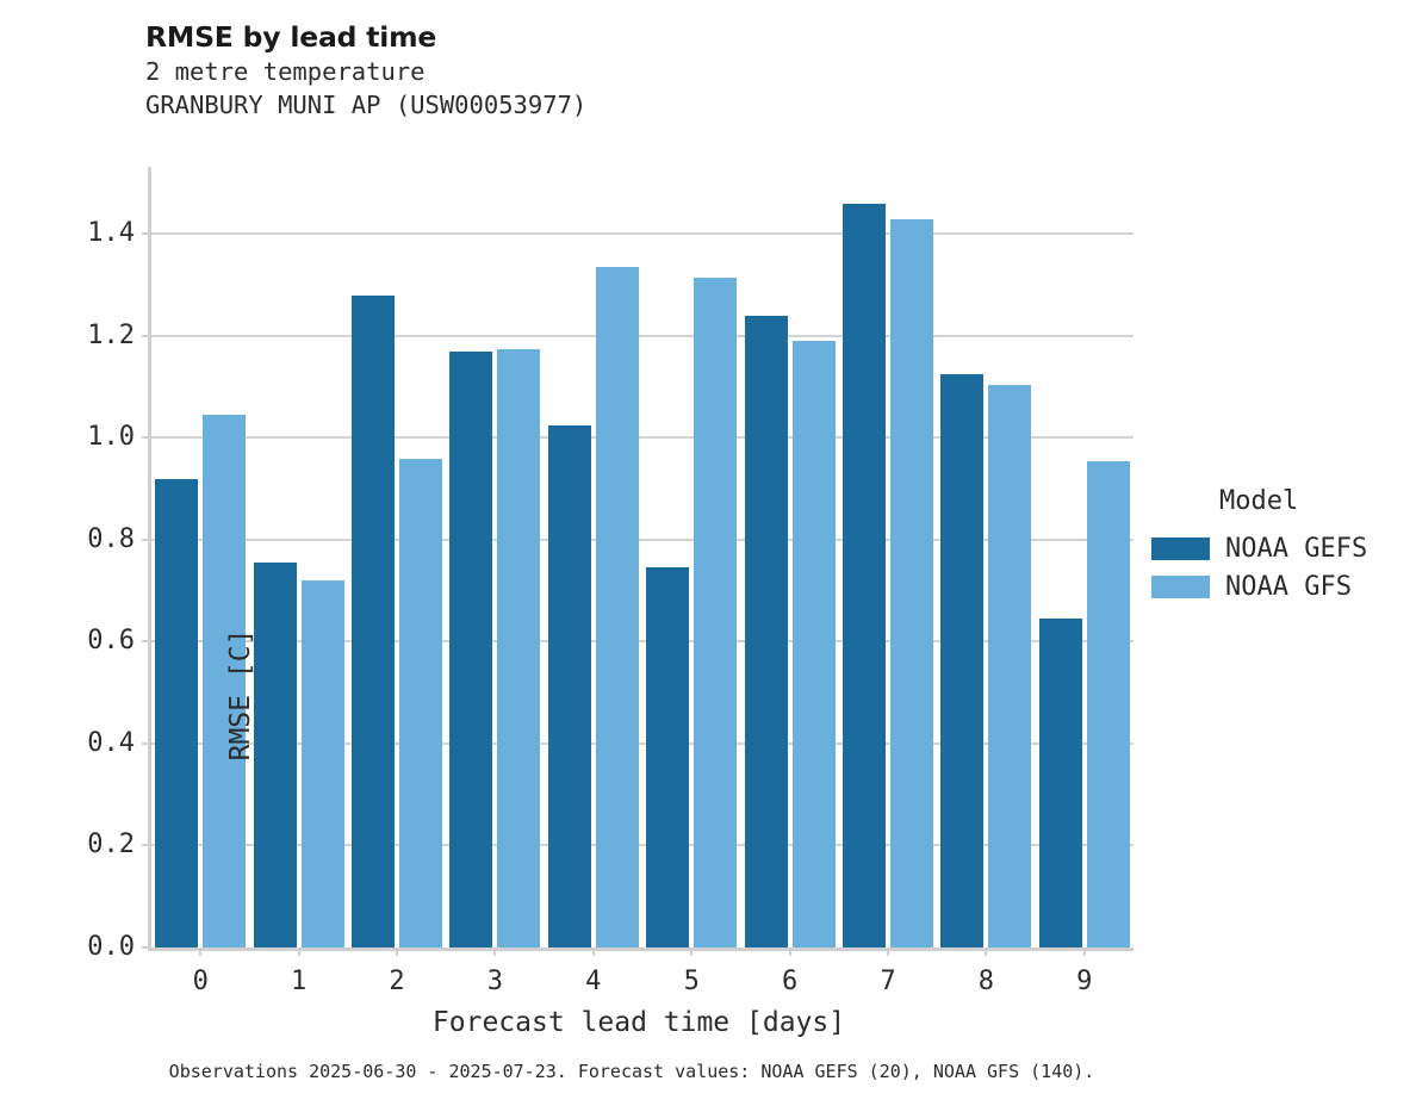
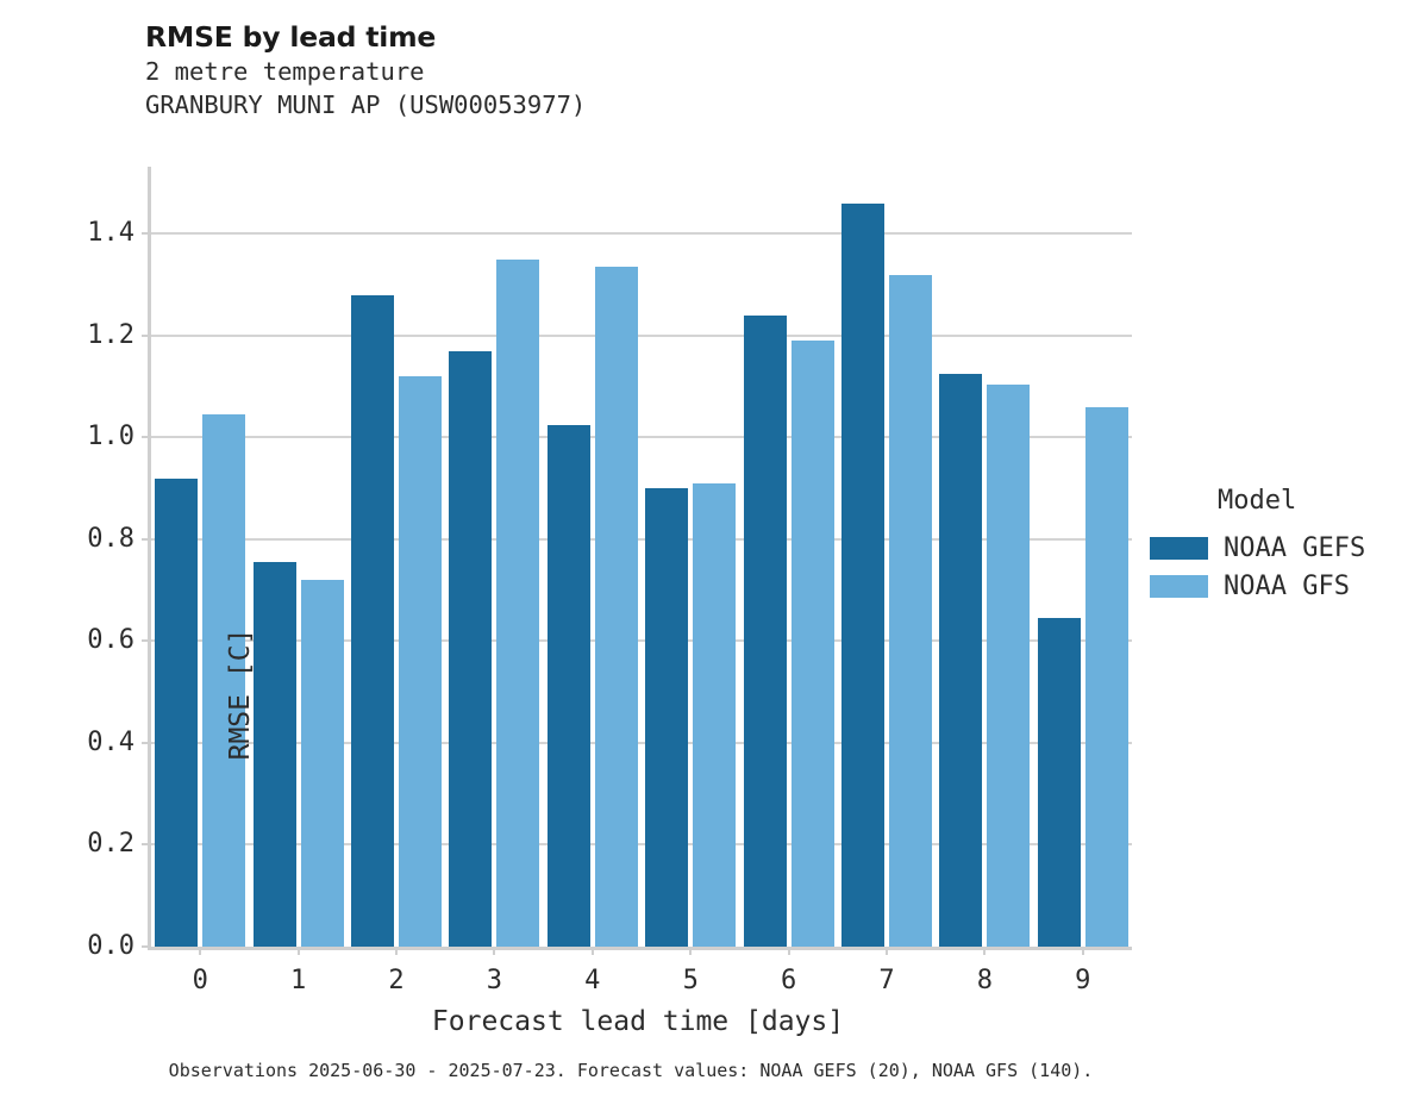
NOAA GFS/2: 0.96 -> 1.12
NOAA GFS/3: 1.18 -> 1.35
NOAA GEFS/5: 0.74 -> 0.90
NOAA GFS/5: 1.31 -> 0.91
NOAA GFS/7: 1.43 -> 1.32
NOAA GFS/9: 0.95 -> 1.06
